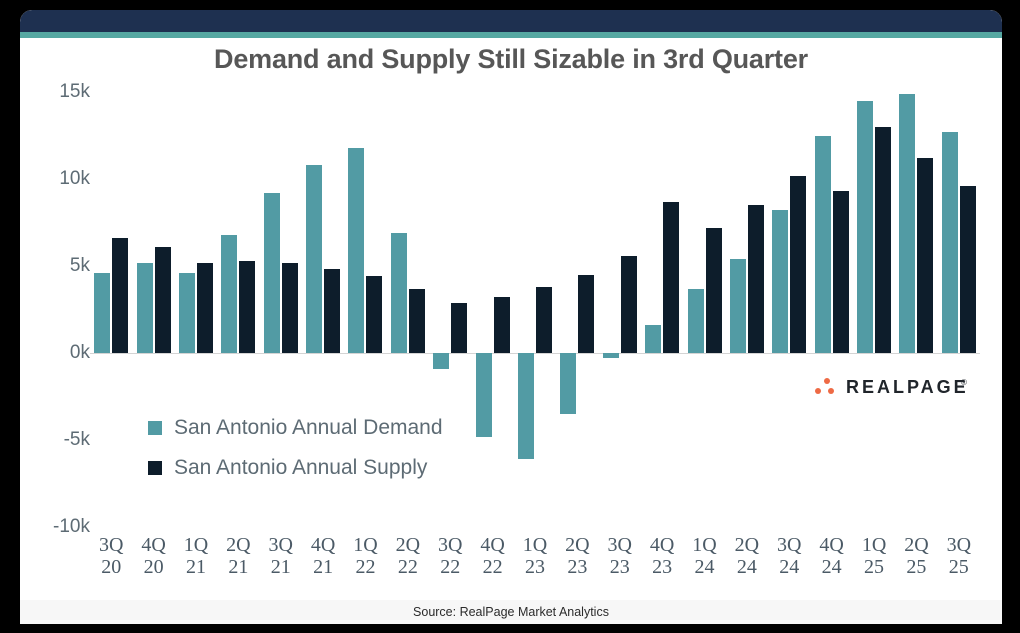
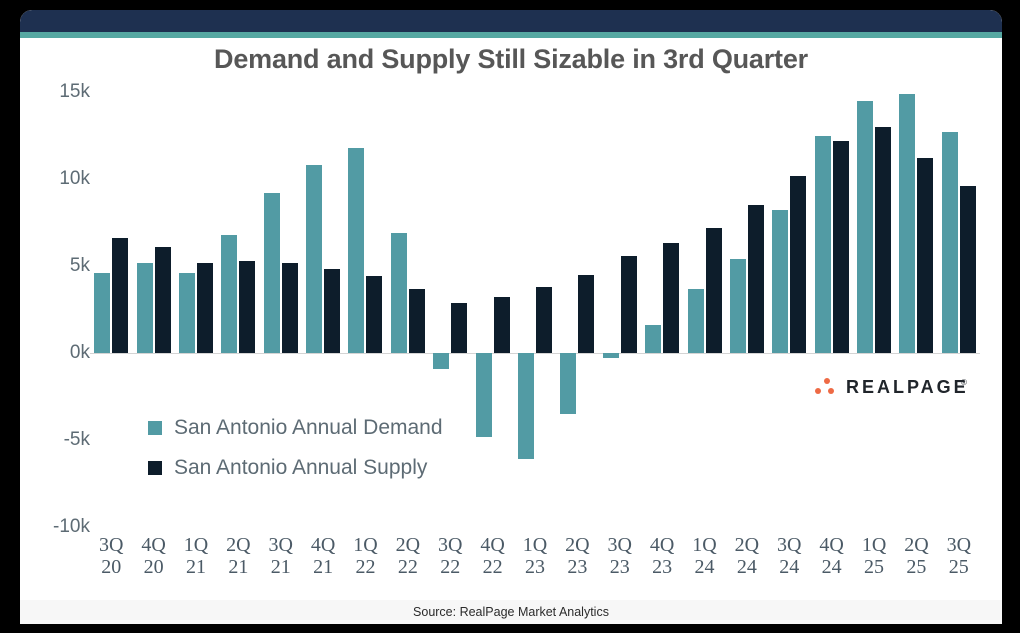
San Antonio Annual Supply/4Q 23: 8.7k -> 6.3k
San Antonio Annual Supply/4Q 24: 9.3k -> 12.2k
